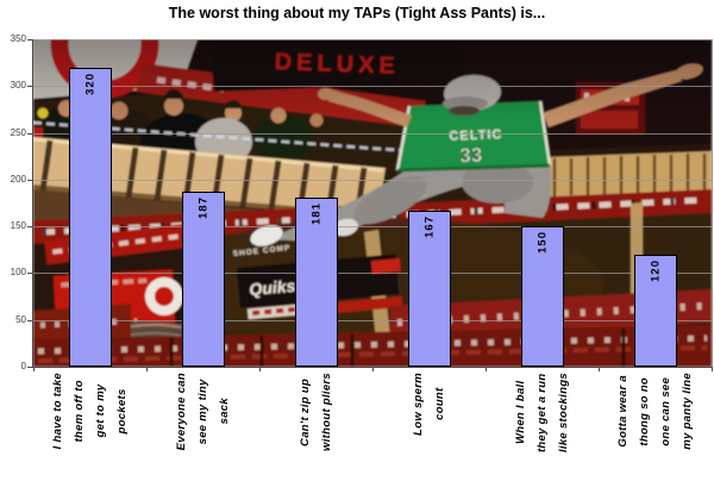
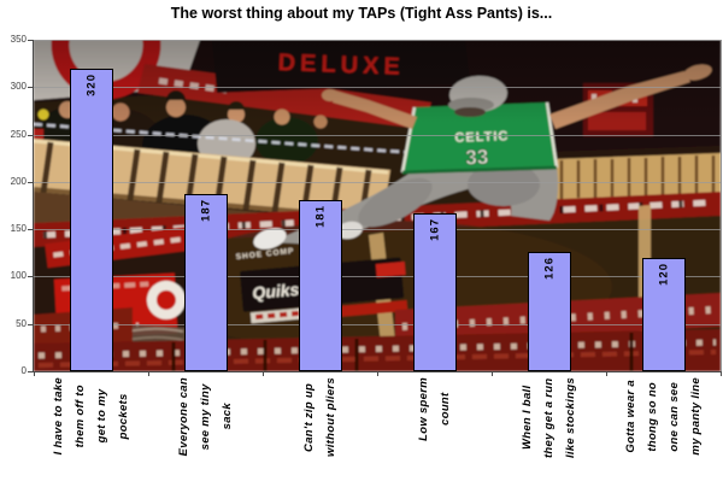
When I ball they get a run like stockings: 150 -> 126
